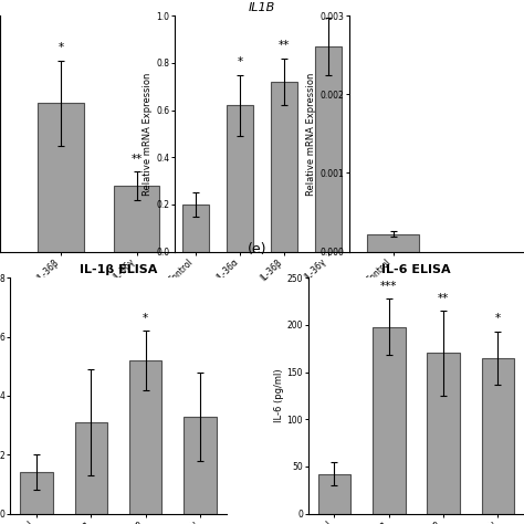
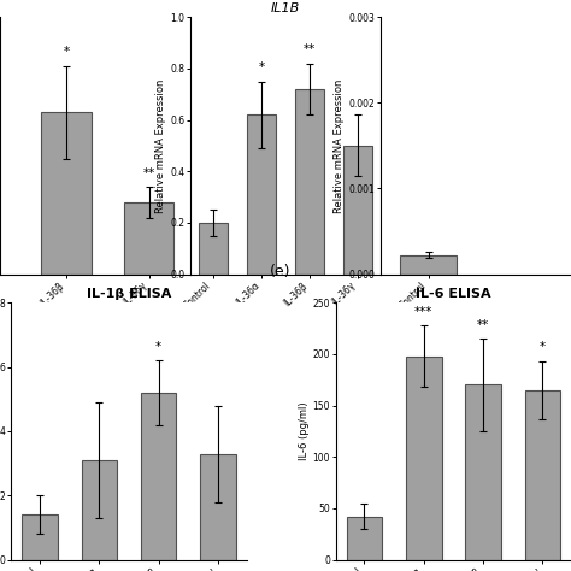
IL1B/IL-36γ: 0.87 -> 0.50
